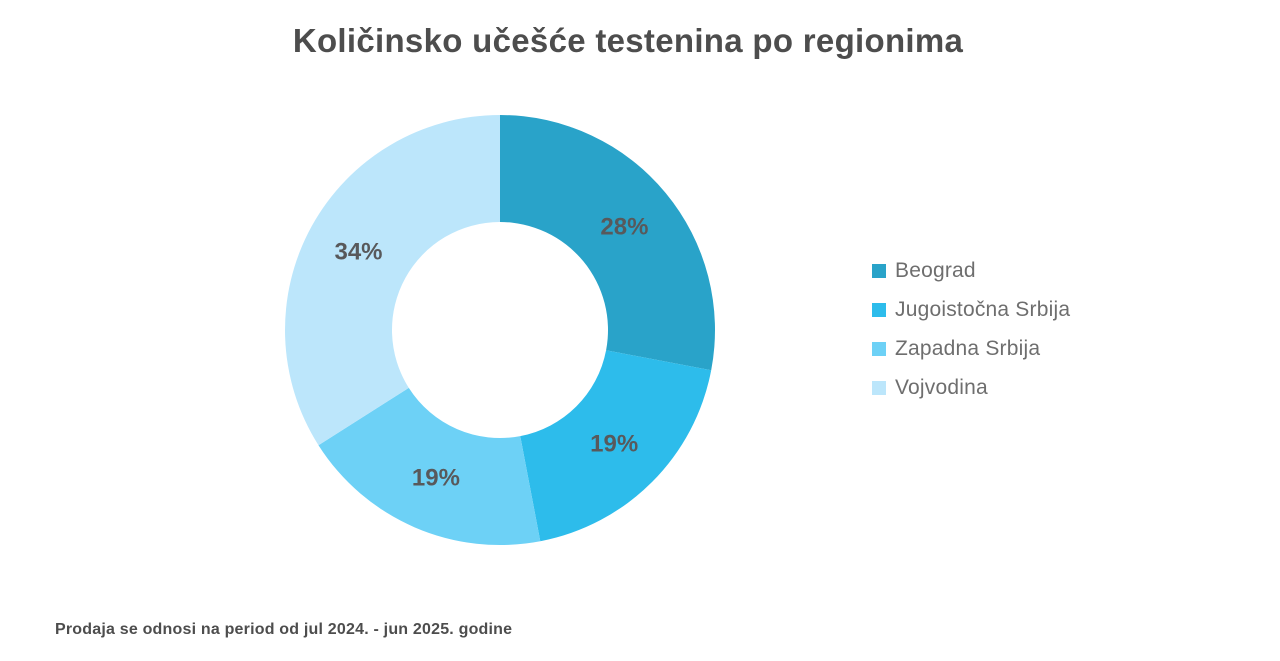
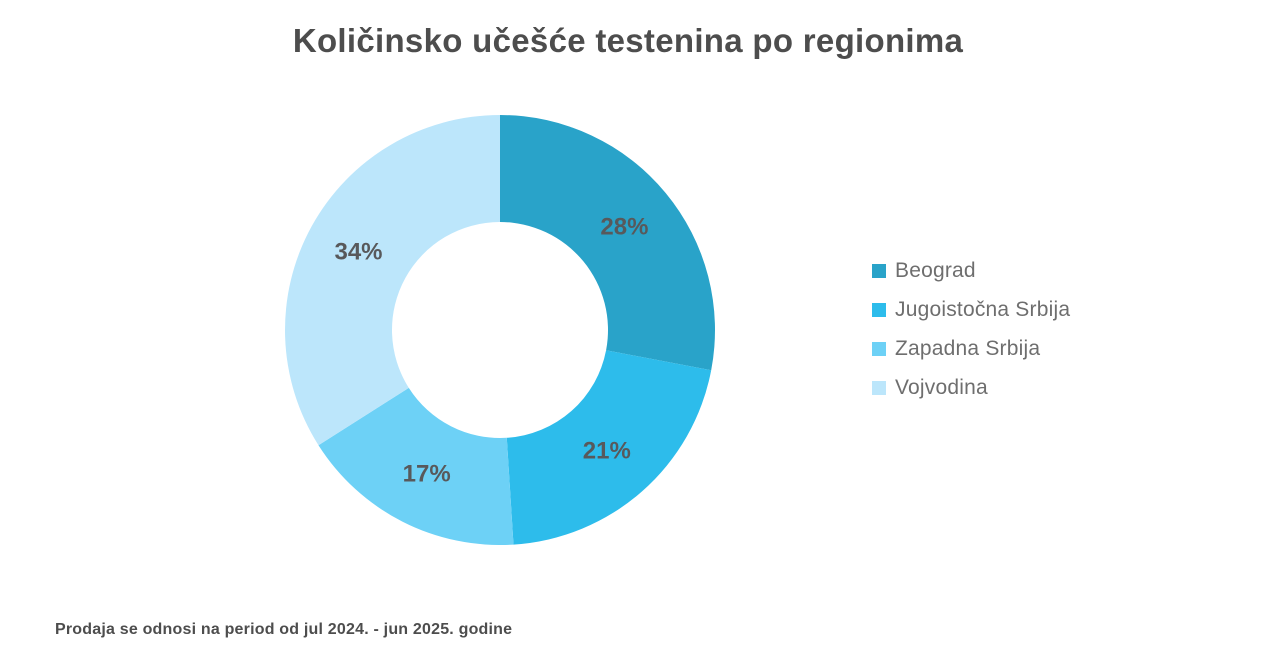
Jugoistočna Srbija: 19% -> 21%
Zapadna Srbija: 19% -> 17%
